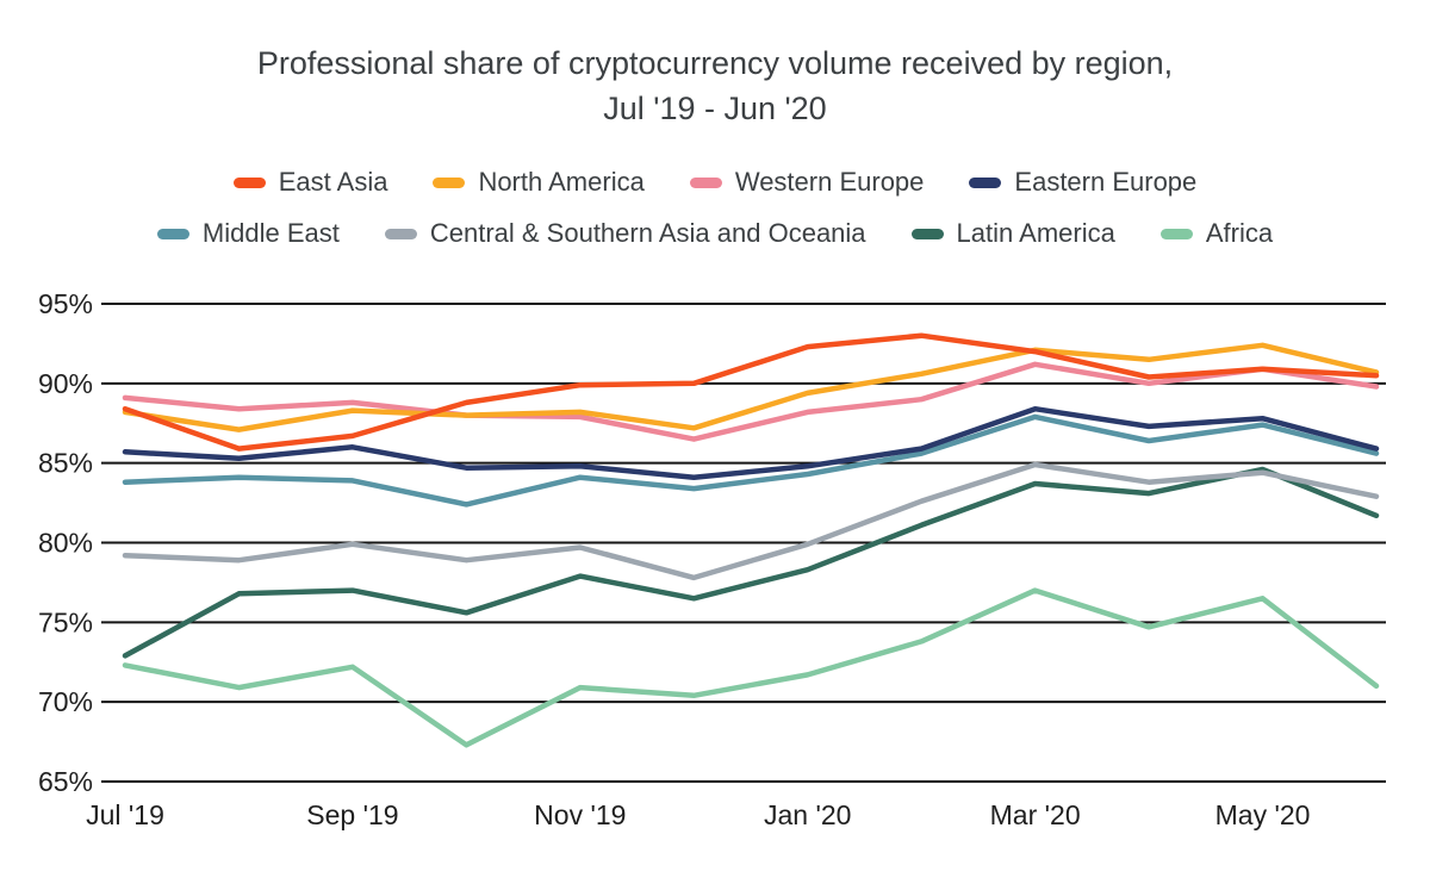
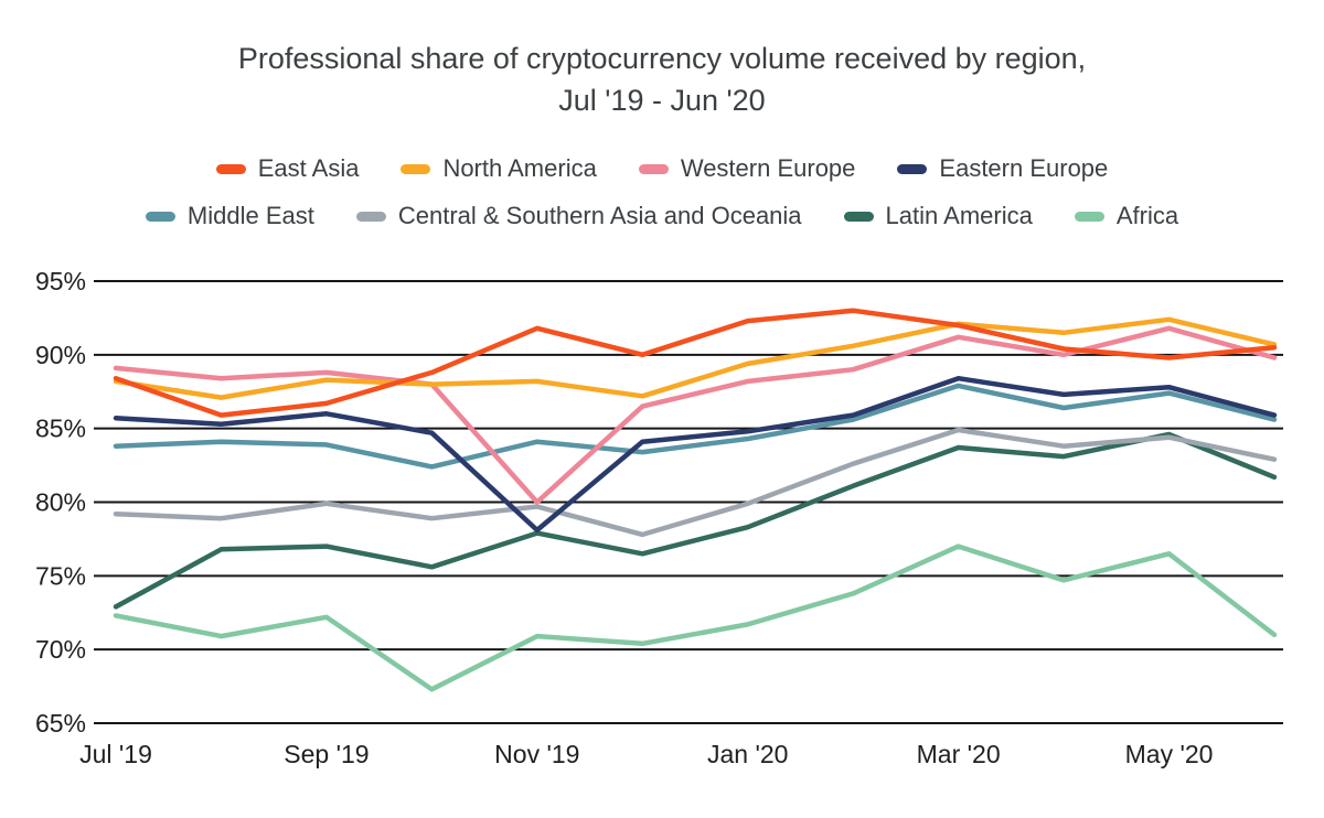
East Asia/Nov '19: 89.9% -> 91.8%
Western Europe/Nov '19: 87.9% -> 80.0%
Eastern Europe/Nov '19: 84.8% -> 78.1%
East Asia/May '20: 90.9% -> 89.8%
Western Europe/May '20: 90.9% -> 91.8%
